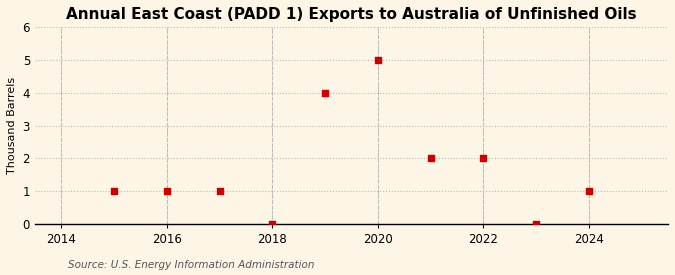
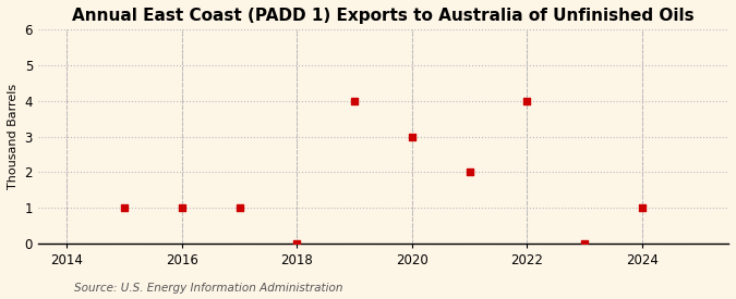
2020: 5 -> 3
2022: 2 -> 4
